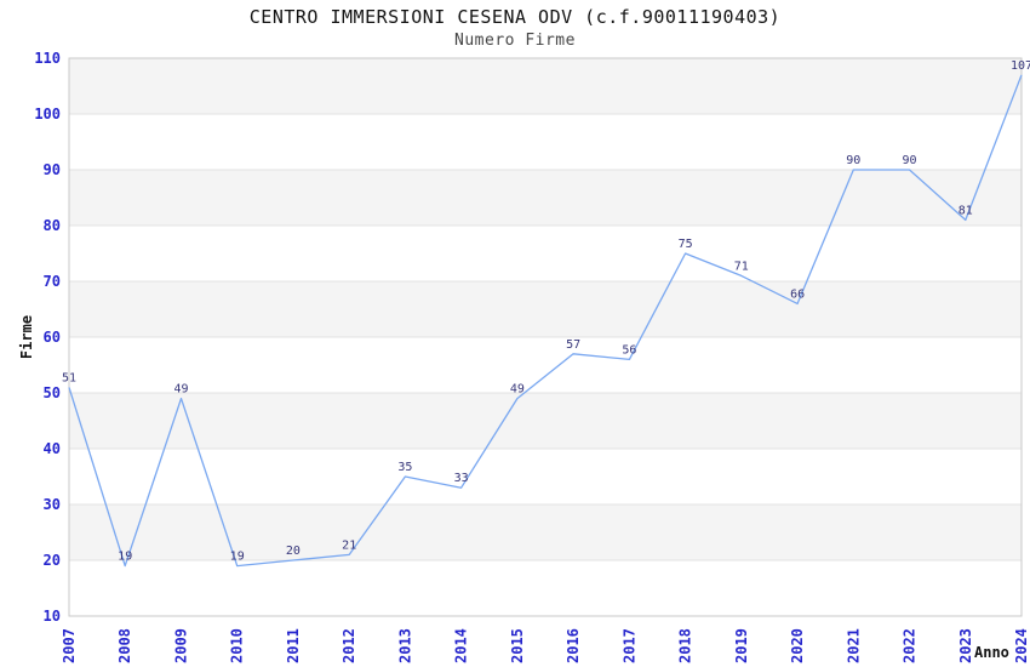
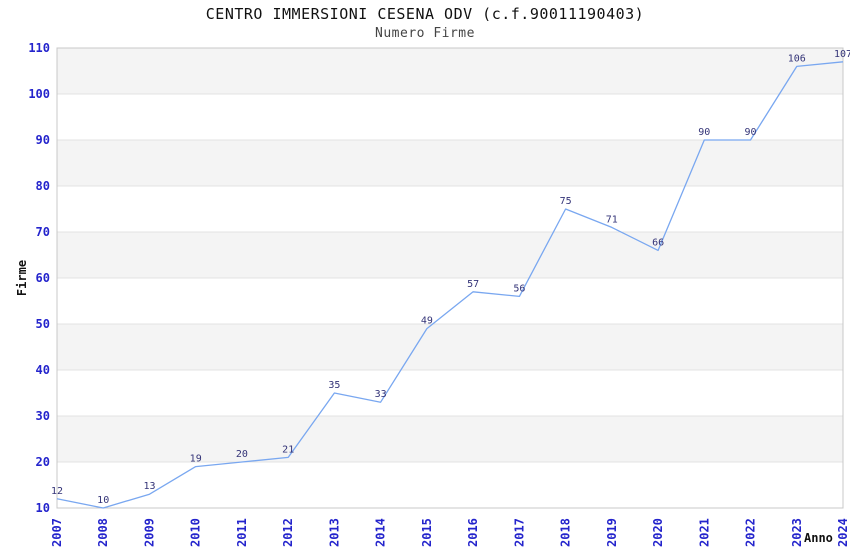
2007: 51 -> 12
2008: 19 -> 10
2009: 49 -> 13
2023: 81 -> 106
